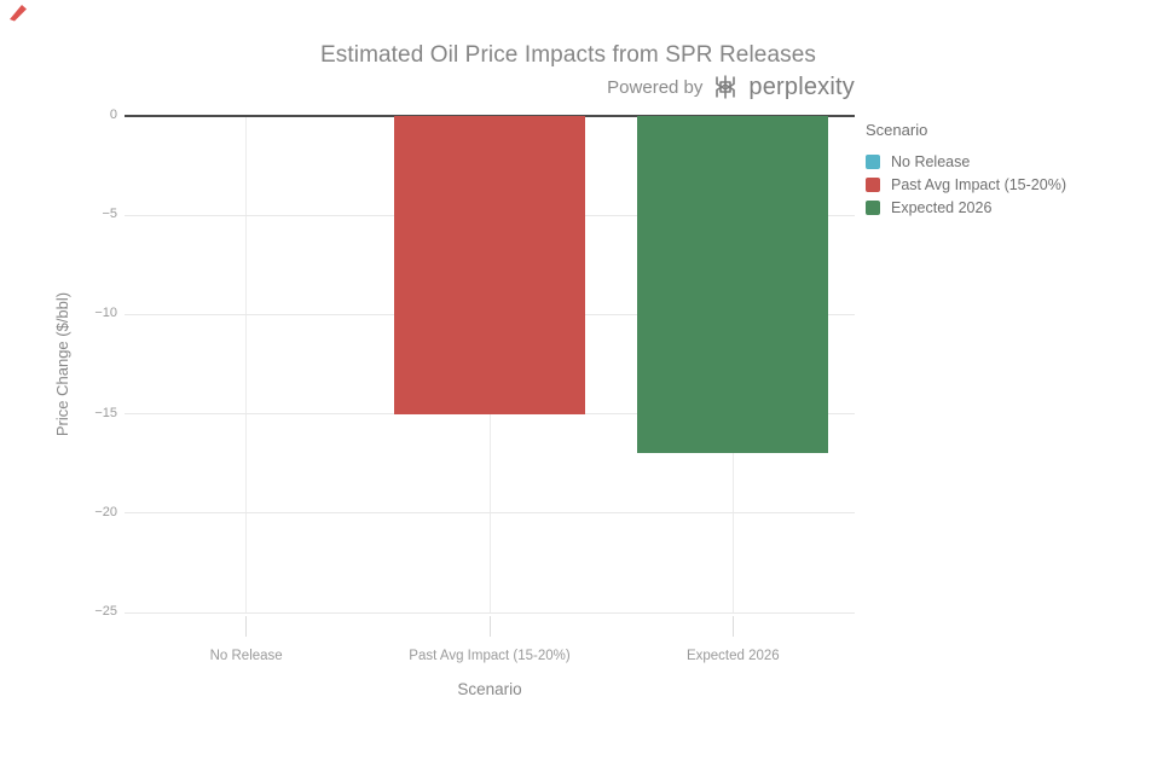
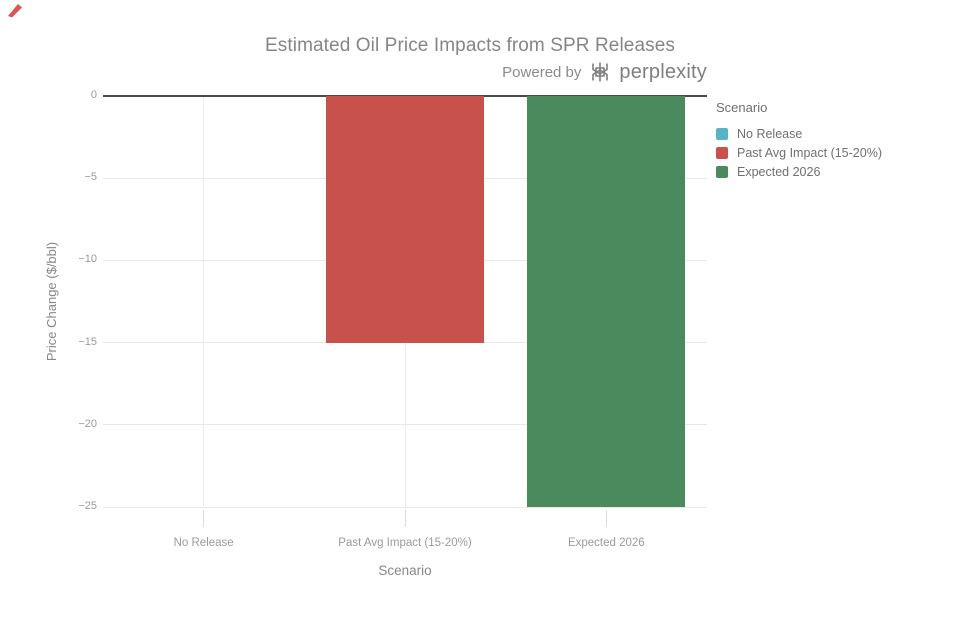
Expected 2026: -17 -> -25
